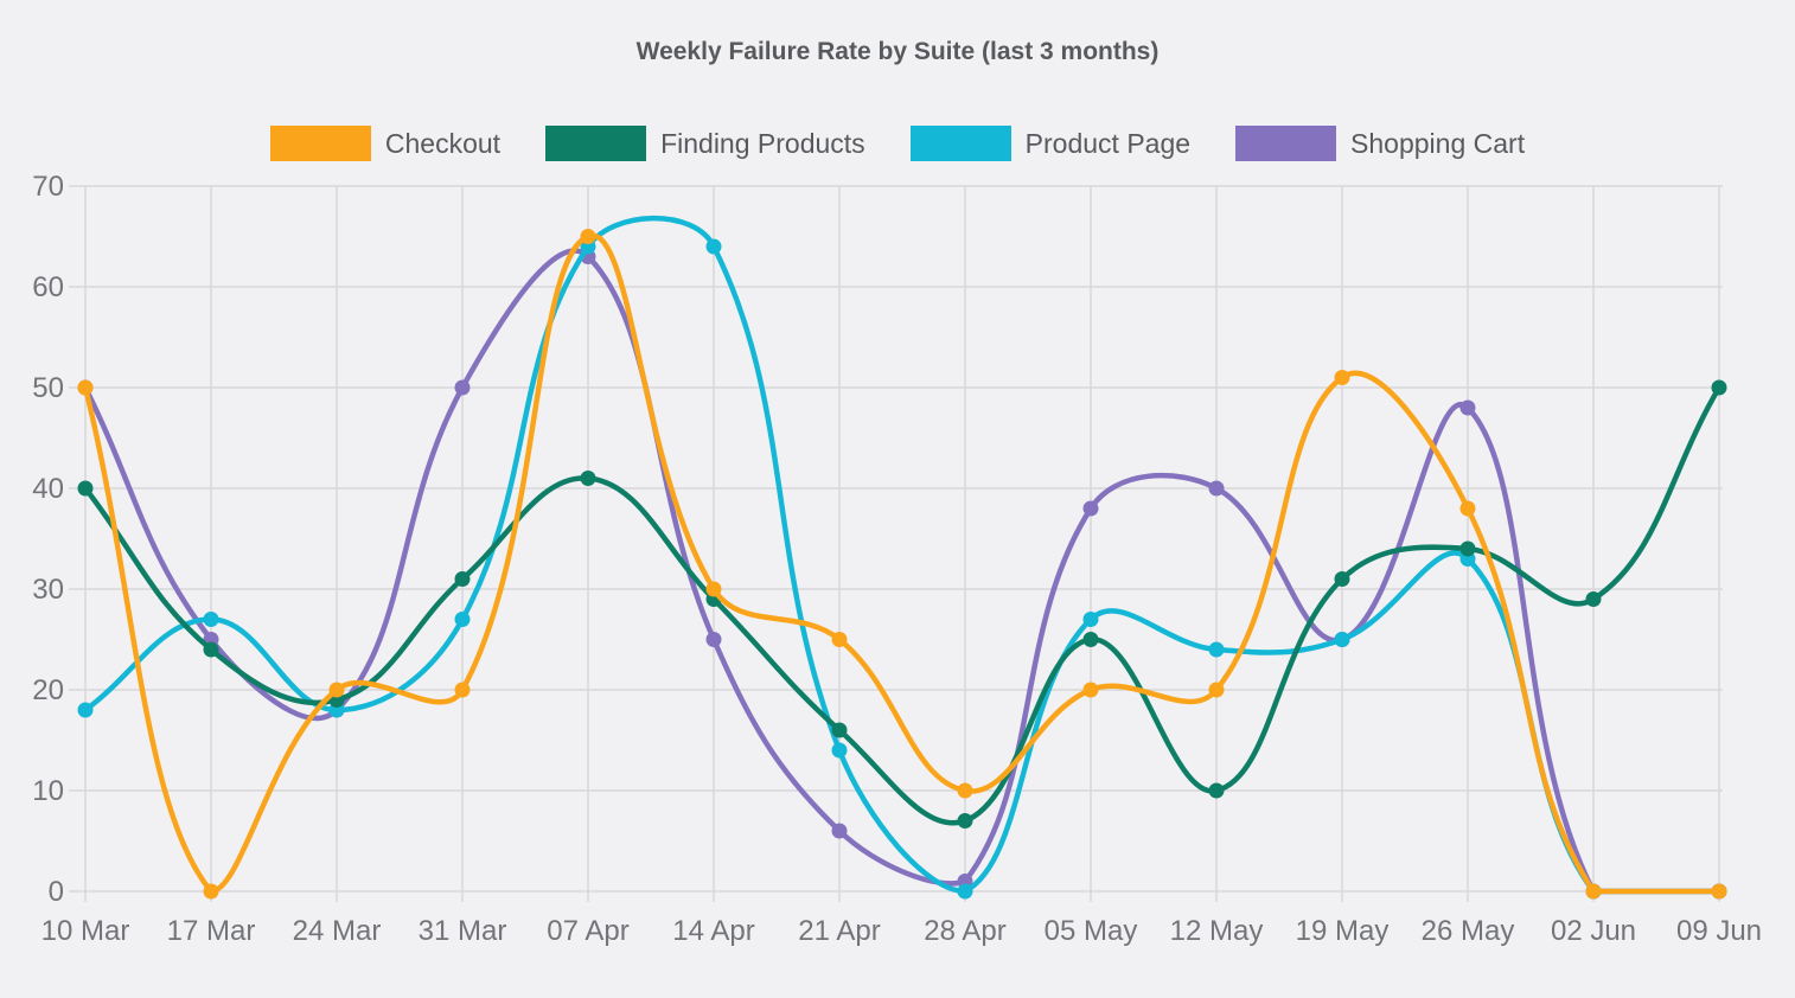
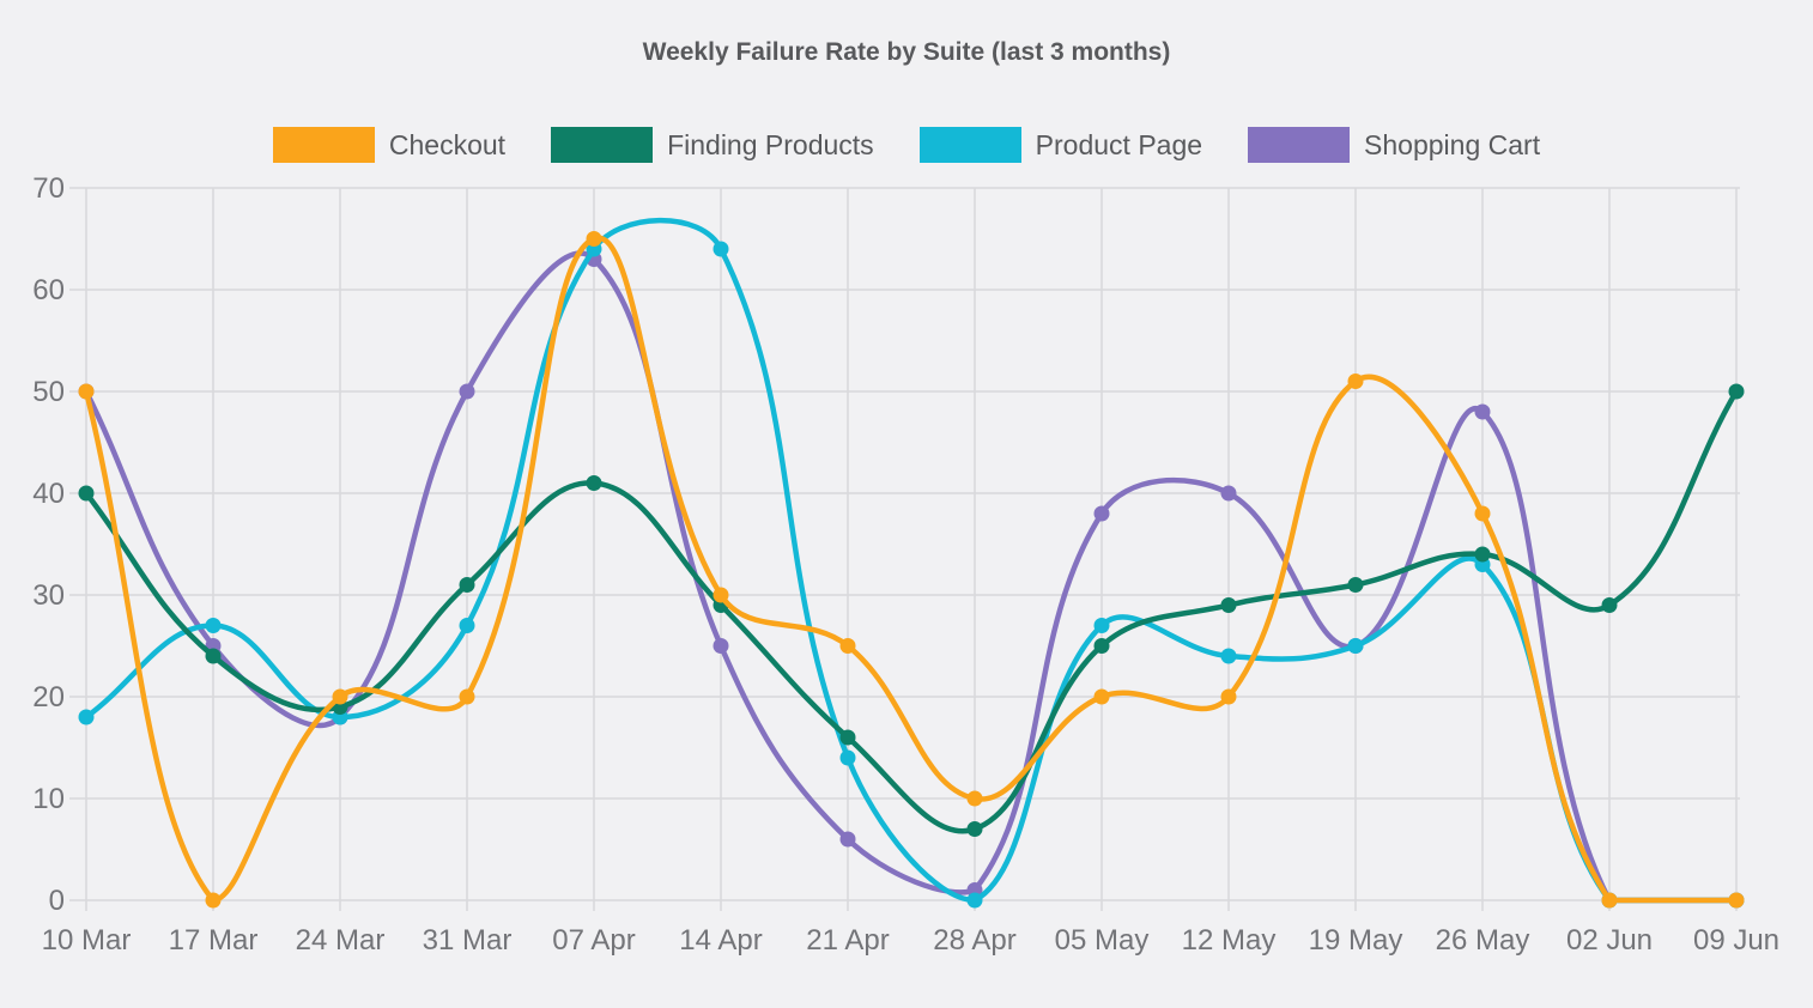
Finding Products/12 May: 10 -> 29
